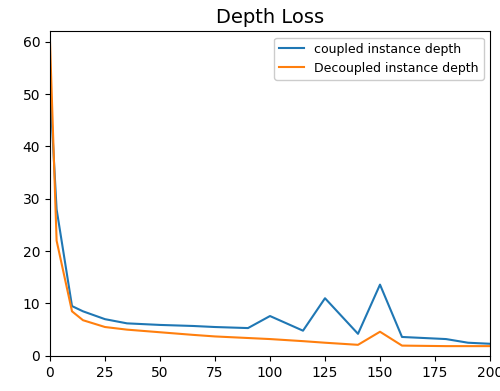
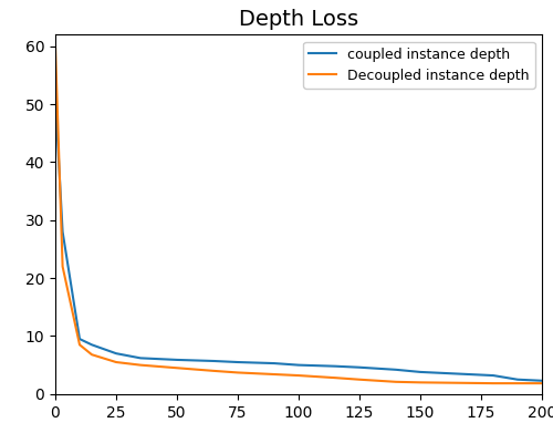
coupled instance depth/100: 7.6 -> 5.0
coupled instance depth/125: 11.0 -> 4.6
coupled instance depth/150: 13.6 -> 3.8
Decoupled instance depth/150: 4.6 -> 2.0
